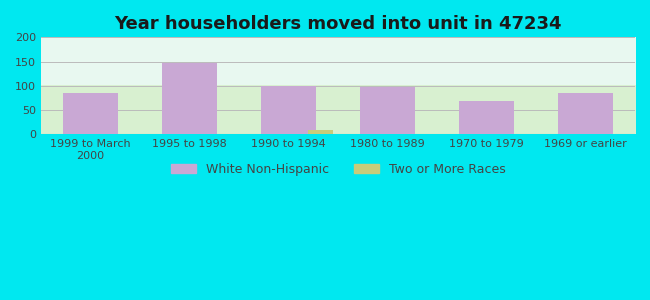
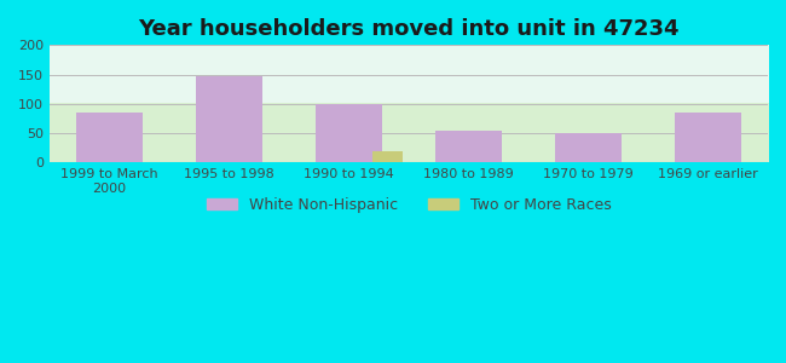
Two or More Races/1990 to 1994: 8 -> 20
White Non-Hispanic/1980 to 1989: 98 -> 55
White Non-Hispanic/1970 to 1979: 68 -> 50
